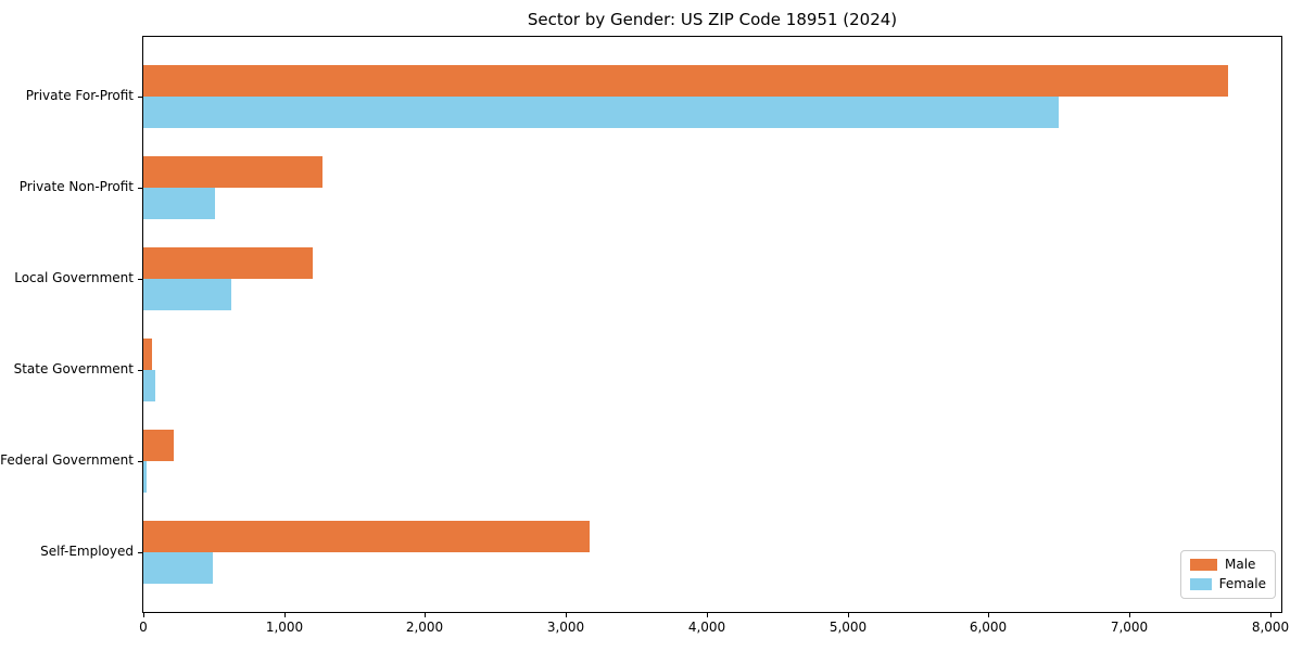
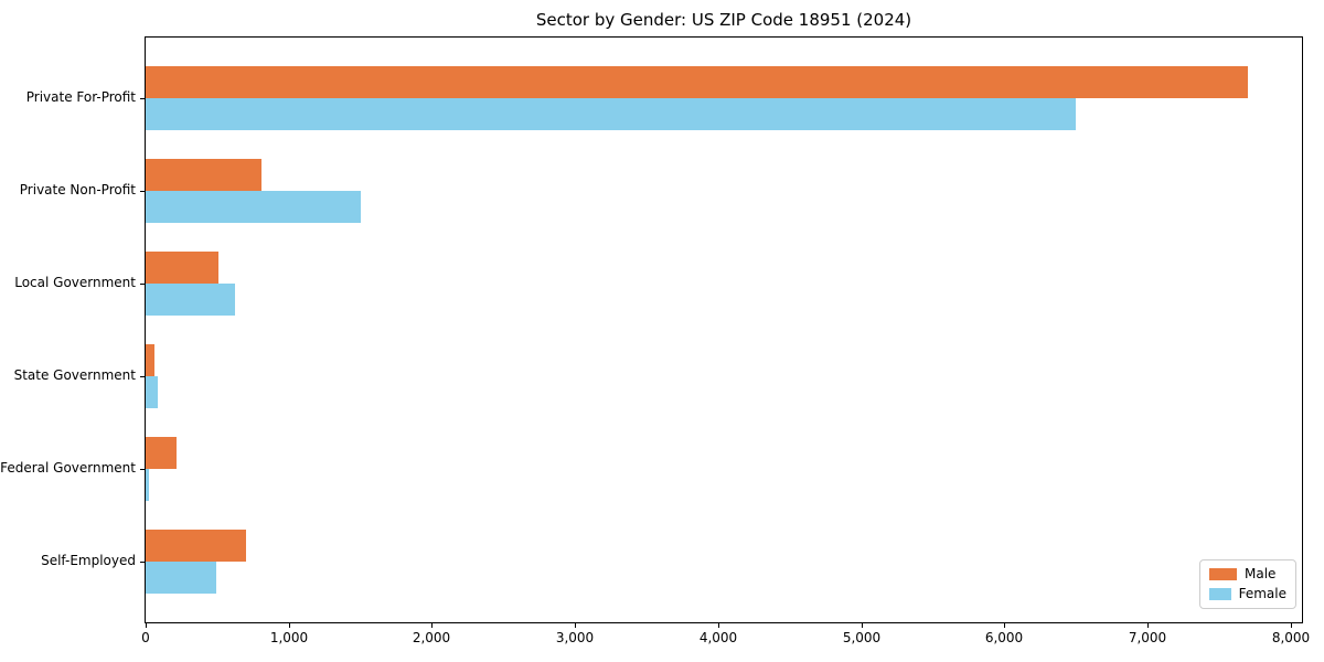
Male/Private Non-Profit: 1270 -> 810
Female/Private Non-Profit: 510 -> 1500
Male/Local Government: 1200 -> 510
Male/Self-Employed: 3170 -> 700
